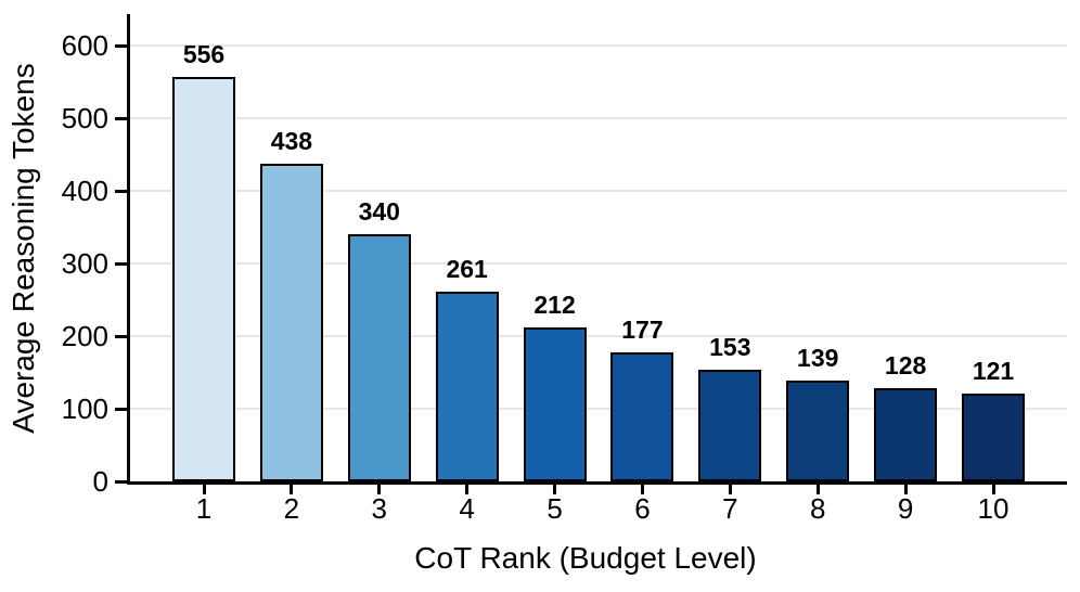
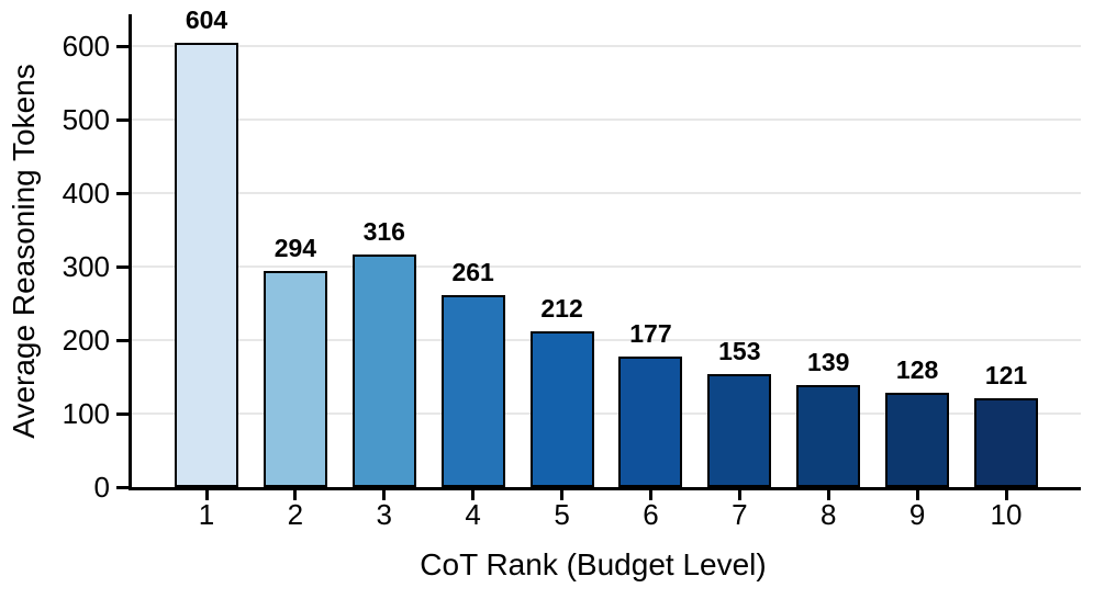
1: 556 -> 604
2: 438 -> 294
3: 340 -> 316
